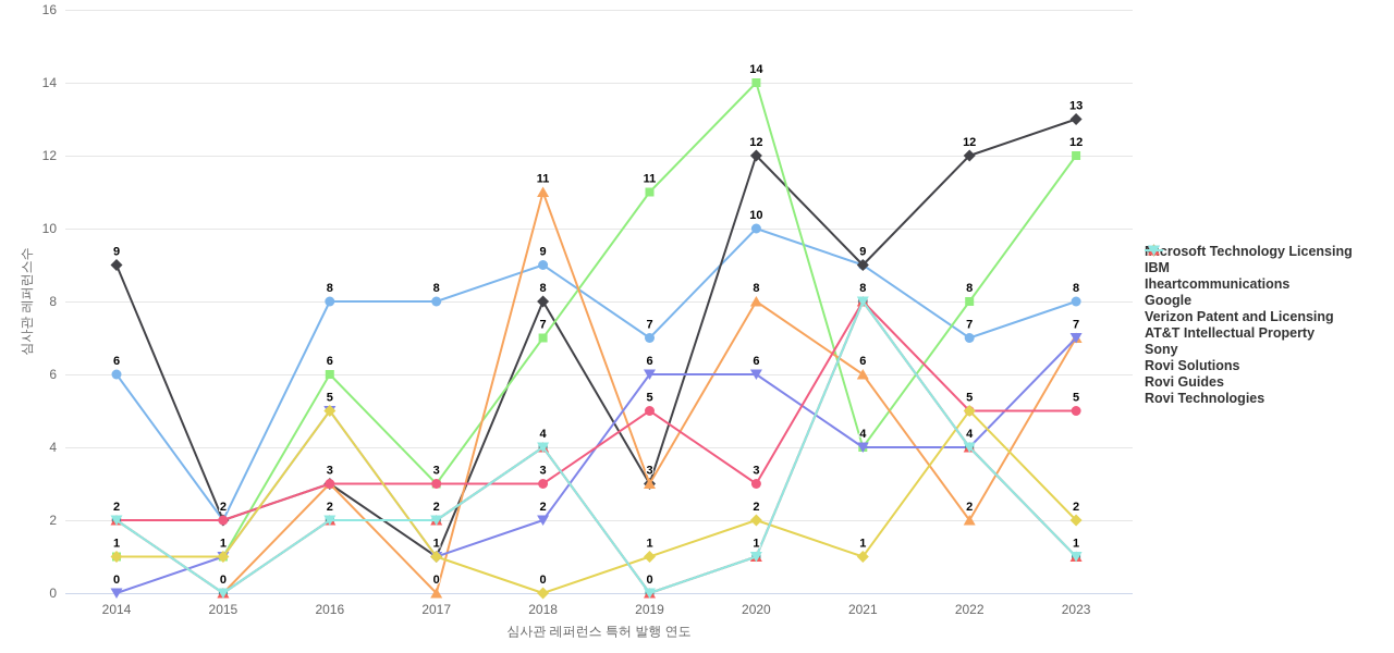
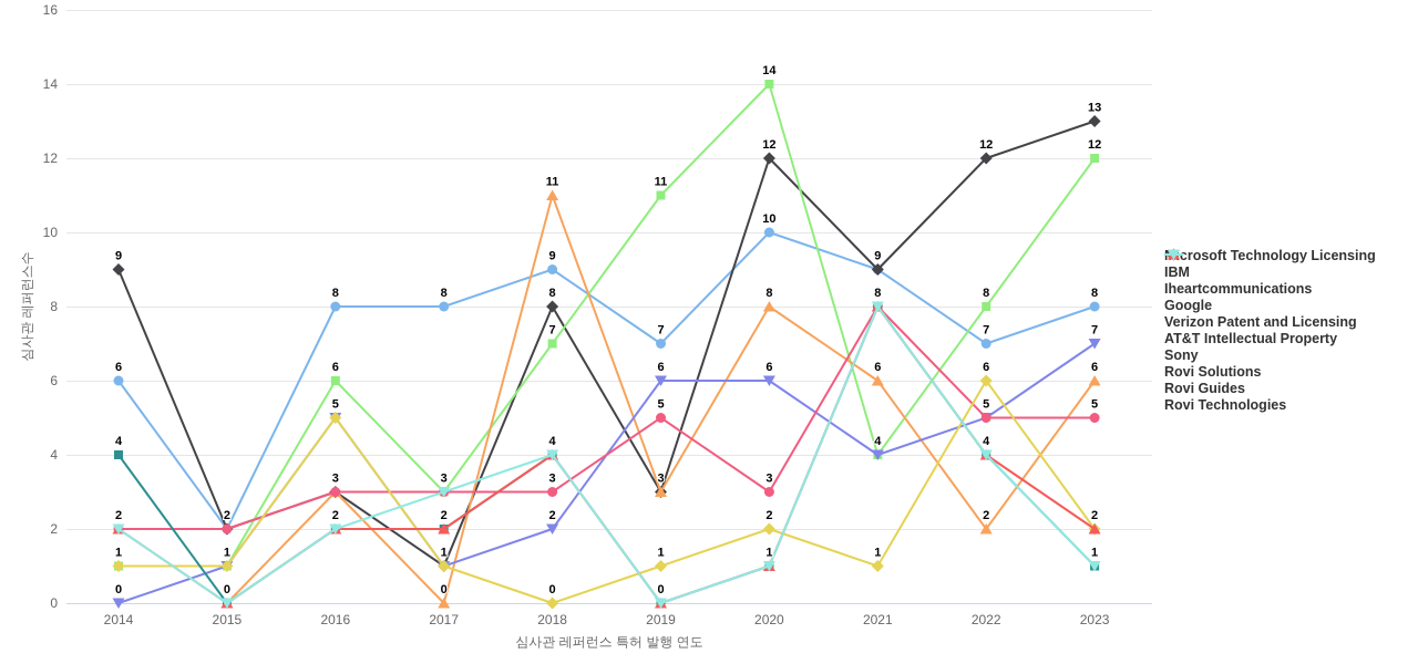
Rovi Solutions/2014: 2 -> 4
Rovi Technologies/2017: 2 -> 3
Verizon Patent and Licensing/2022: 4 -> 5
Sony/2022: 5 -> 6
Google/2023: 7 -> 6
Rovi Guides/2023: 1 -> 2
